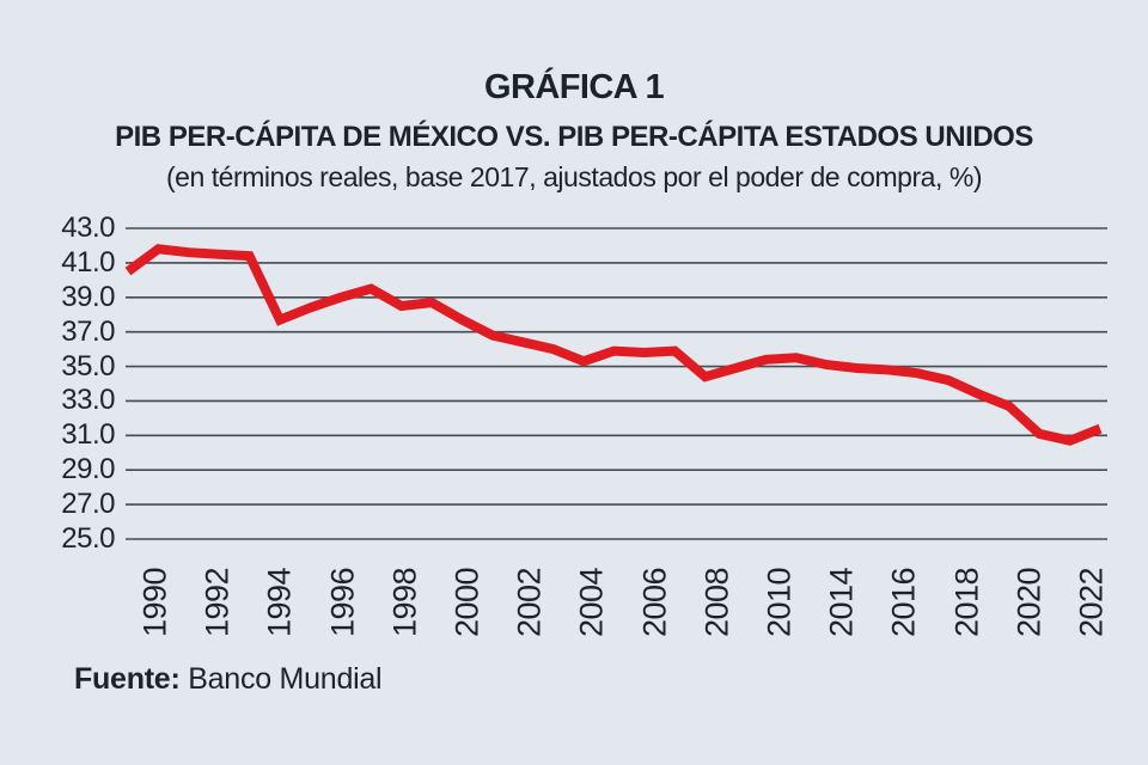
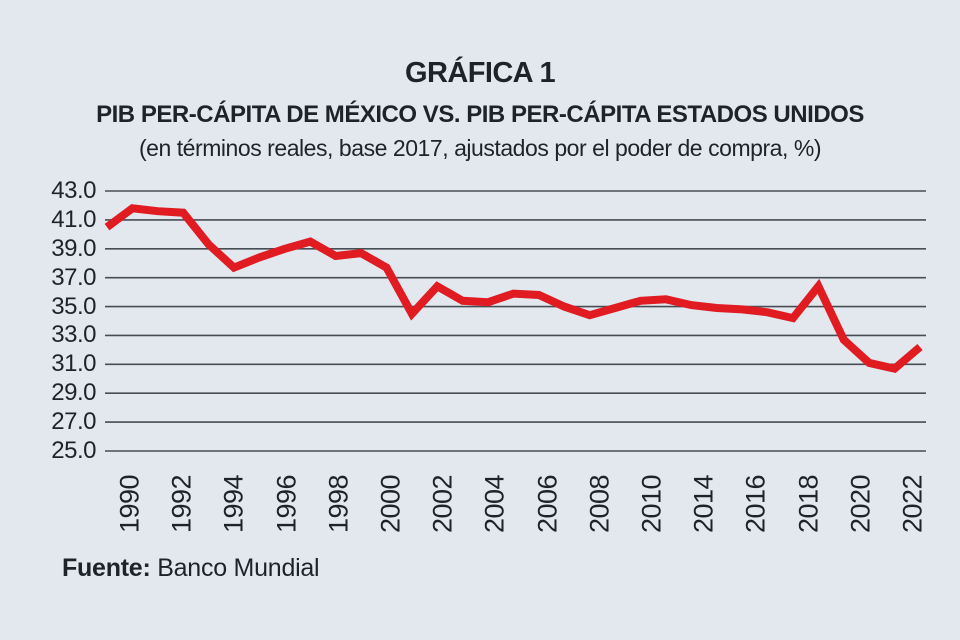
1994: 41.4 -> 39.3
2002: 36.8 -> 34.5
2004: 36.0 -> 35.4
2008: 35.9 -> 35.0
2018: 33.4 -> 36.4
2022: 31.4 -> 32.2
